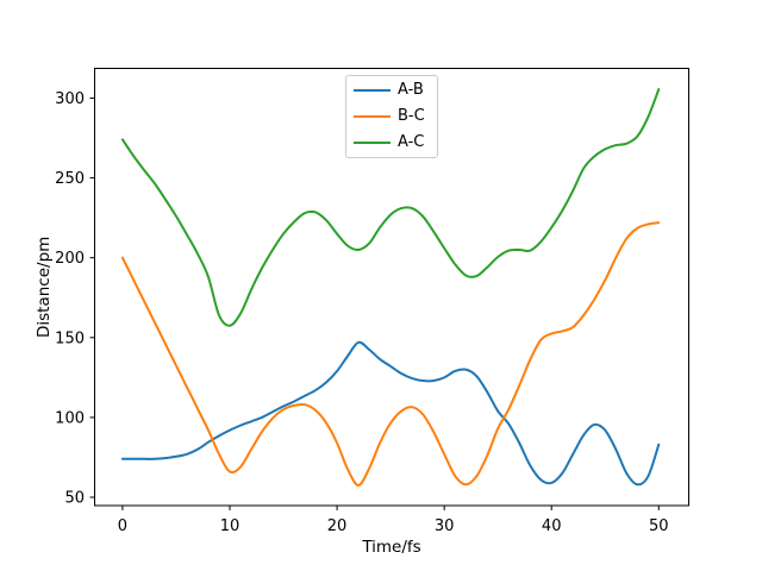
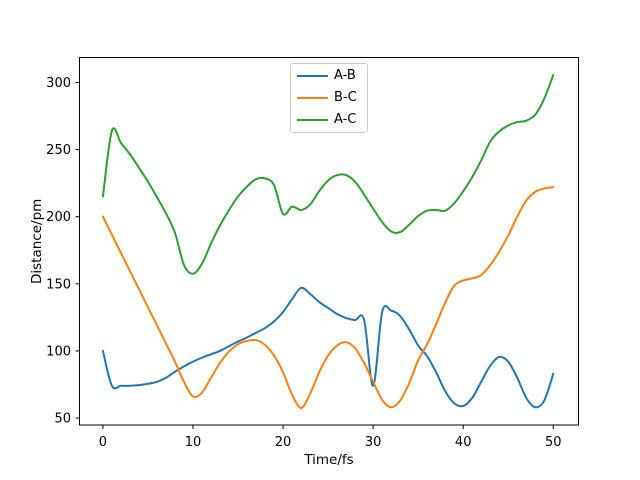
A-B/0: 74 -> 100
A-C/0: 274 -> 215
A-C/20: 215 -> 202
A-B/30: 125 -> 74
